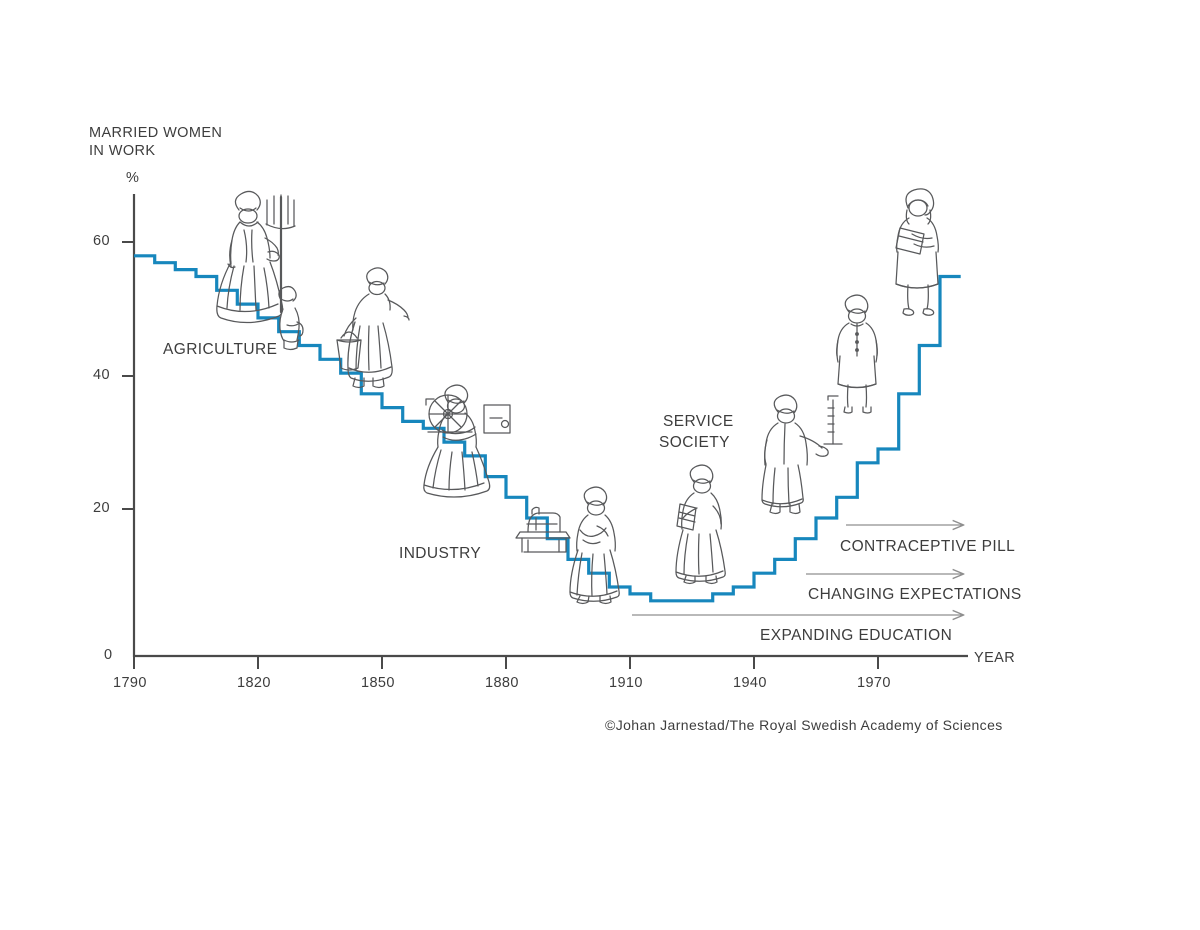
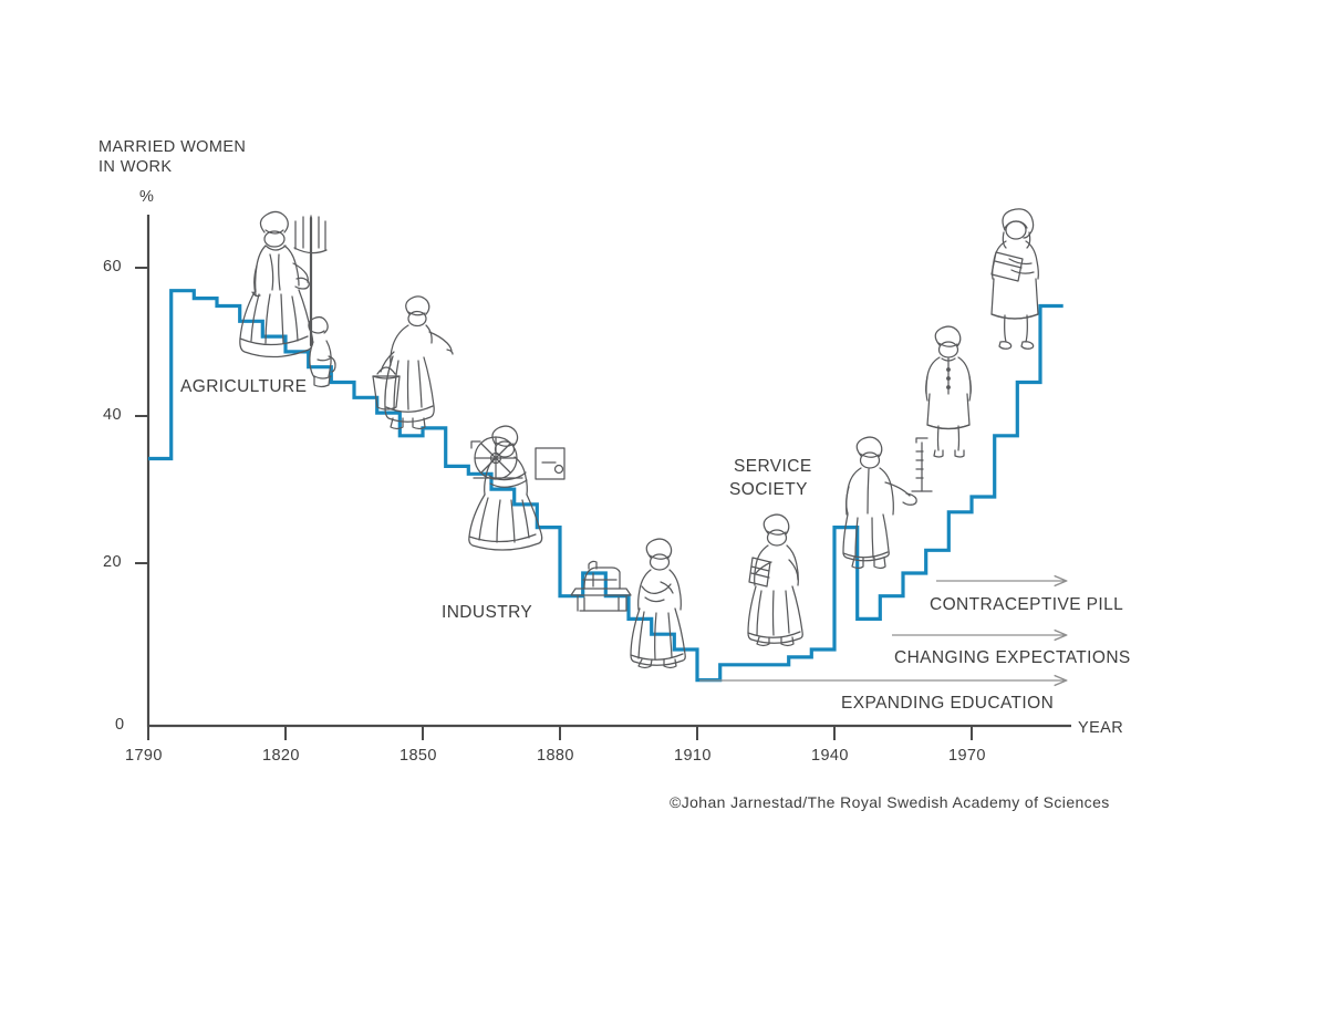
1790: 58 -> 35
1850: 36 -> 39
1880: 23 -> 17
1910: 9 -> 6
1940: 12 -> 26
